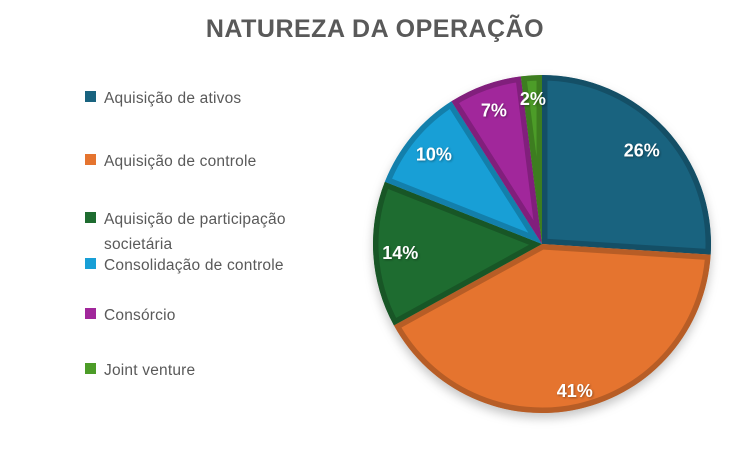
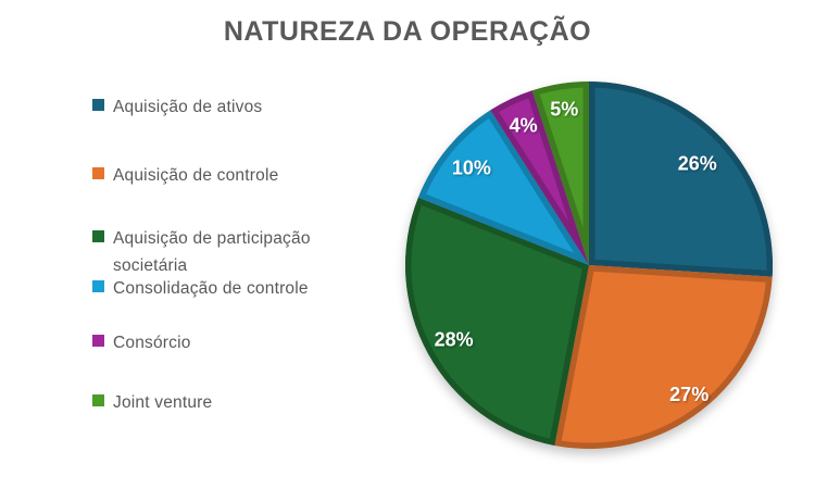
Aquisição de controle: 41% -> 27%
Aquisição de participação societária: 14% -> 28%
Consórcio: 7% -> 4%
Joint venture: 2% -> 5%
